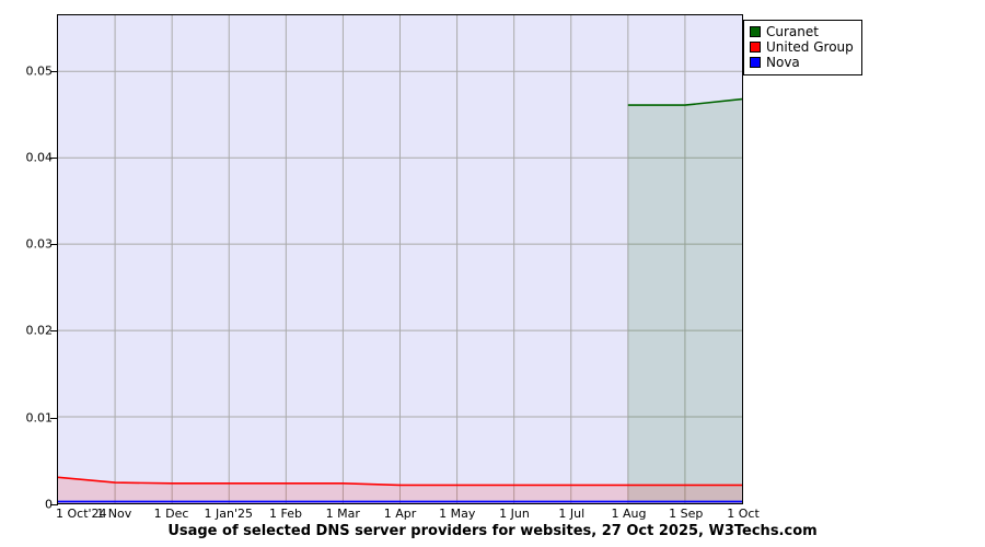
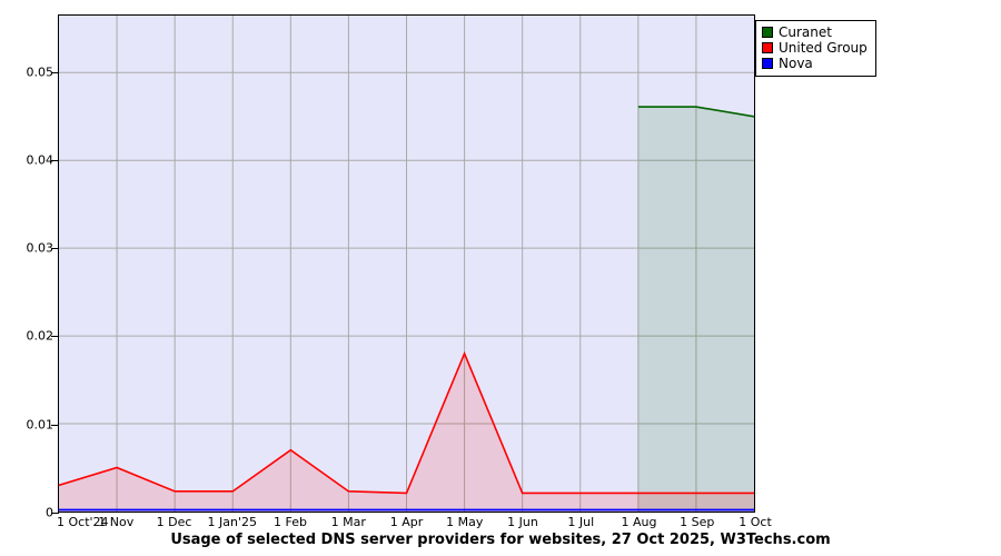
United Group/1 Nov: 0.002 -> 0.005
United Group/1 Feb: 0.002 -> 0.007
United Group/1 May: 0.002 -> 0.018
Curanet/1 Oct: 0.047 -> 0.045
